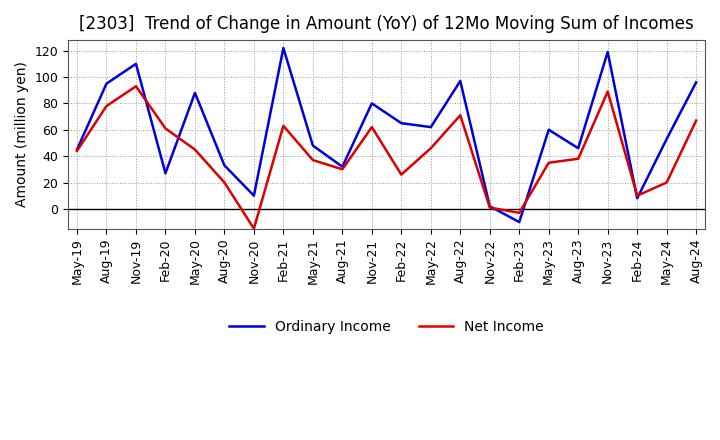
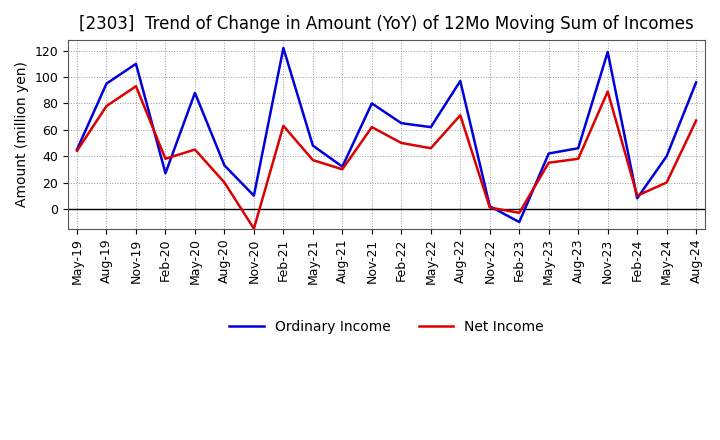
Net Income/Feb-20: 61 -> 38
Net Income/Feb-22: 26 -> 50
Ordinary Income/May-23: 60 -> 42
Ordinary Income/May-24: 53 -> 40
